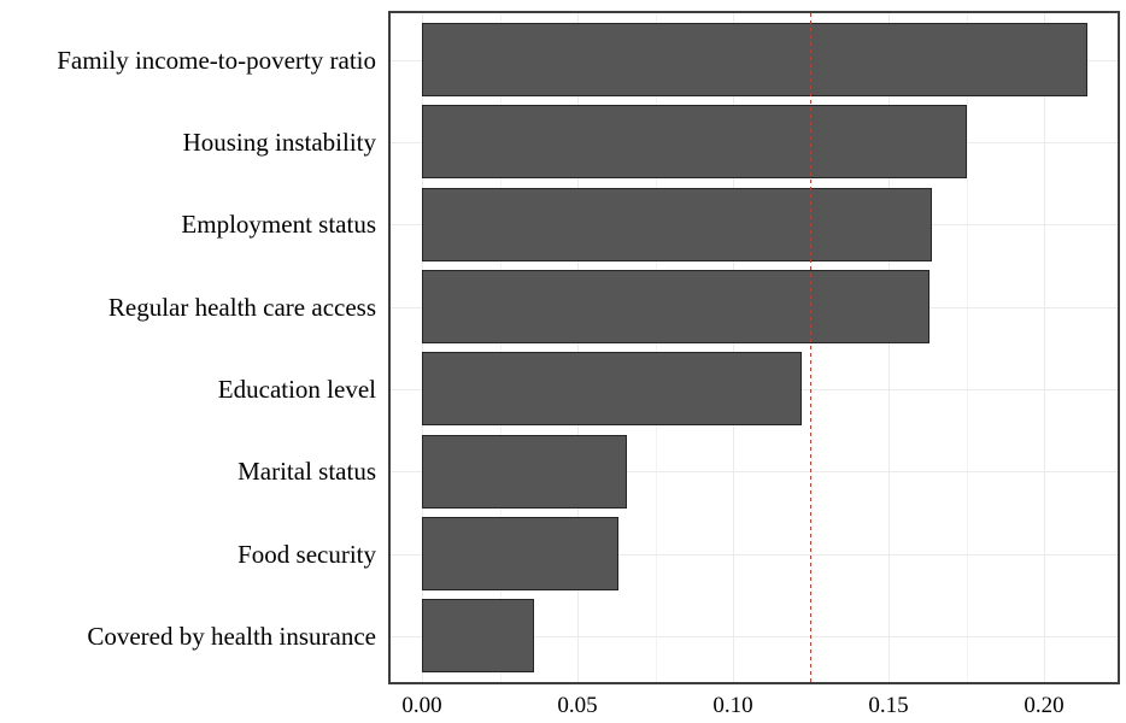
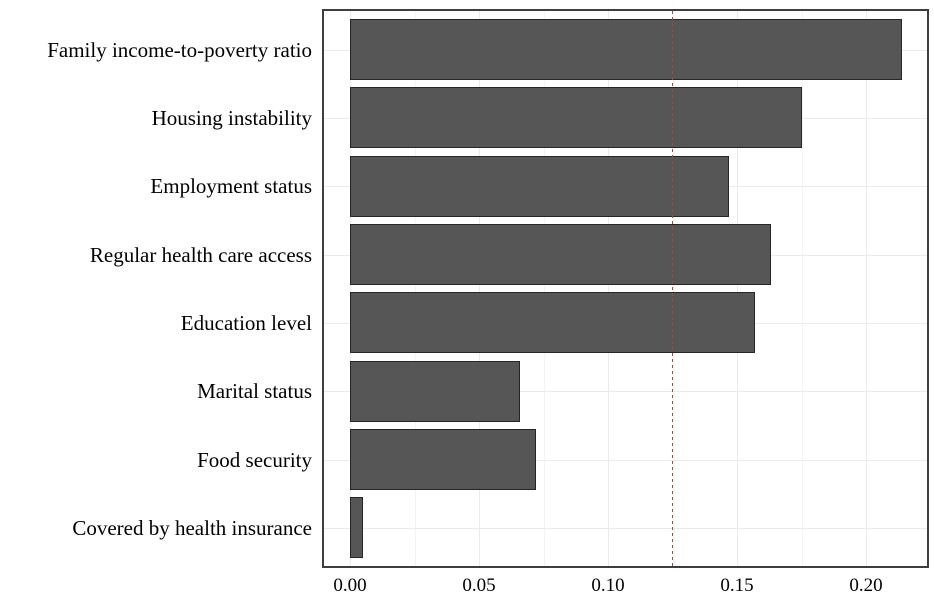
Employment status: 0.164 -> 0.147
Education level: 0.122 -> 0.157
Food security: 0.063 -> 0.072
Covered by health insurance: 0.036 -> 0.005
